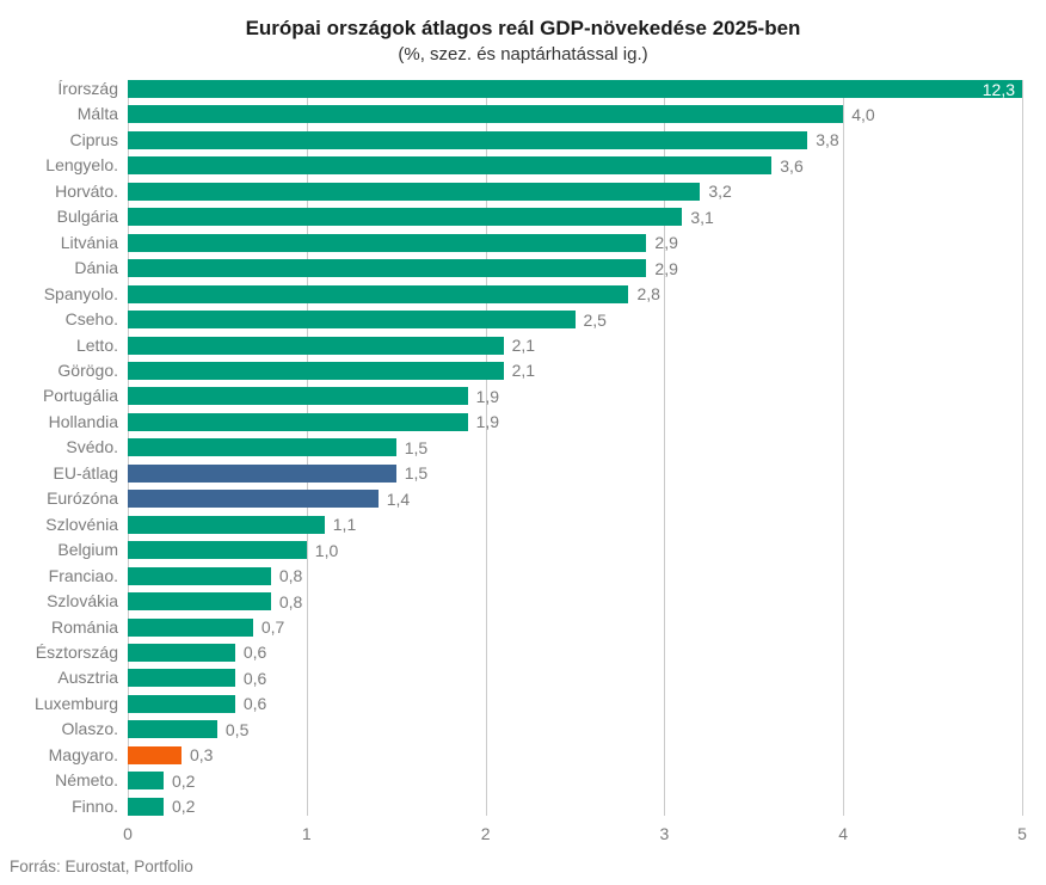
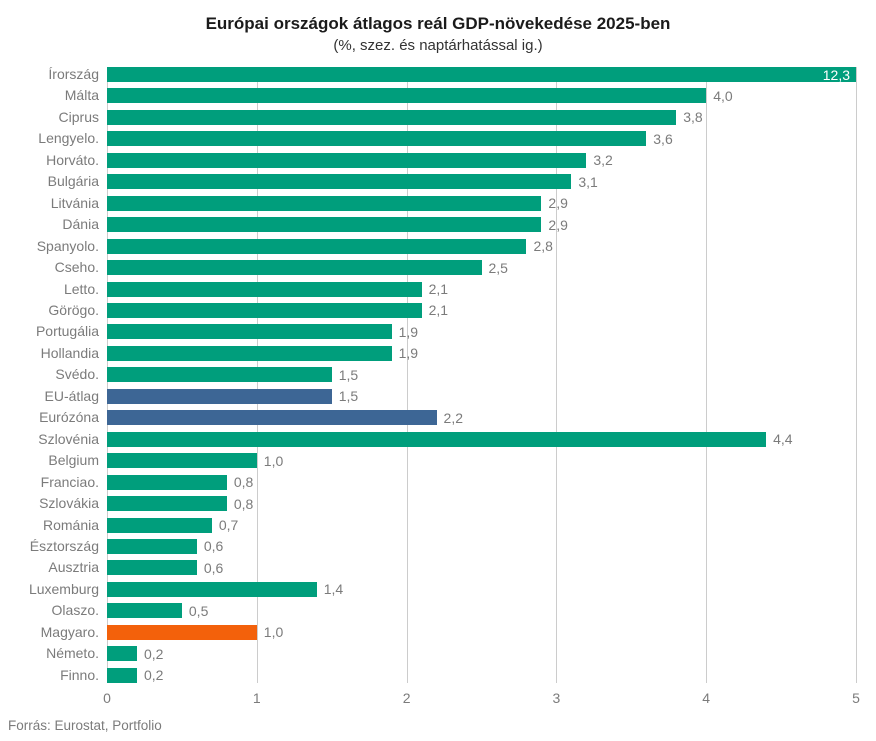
Eurózóna: 1,4 -> 2,2
Szlovénia: 1,1 -> 4,4
Luxemburg: 0,6 -> 1,4
Magyaro.: 0,3 -> 1,0
